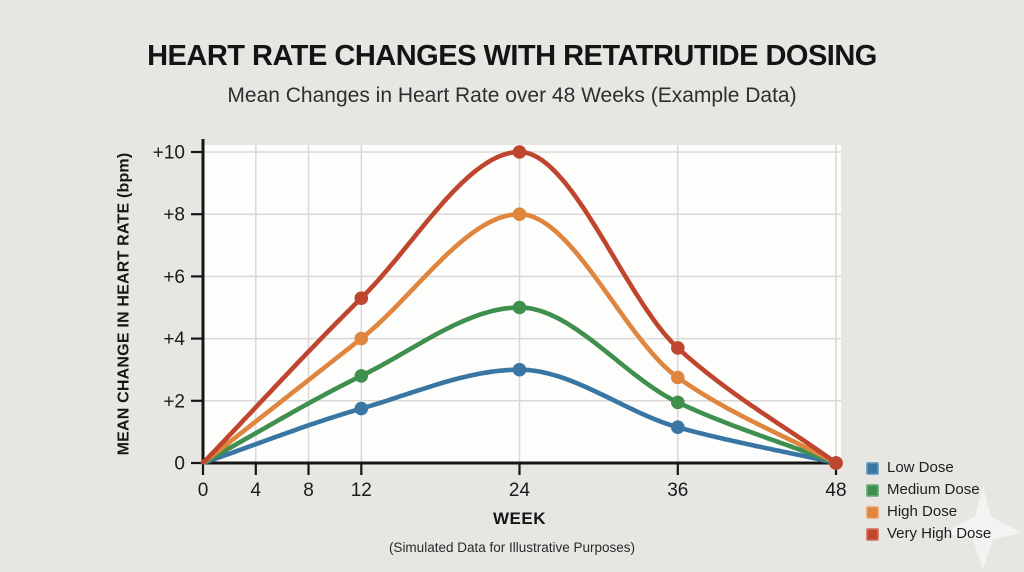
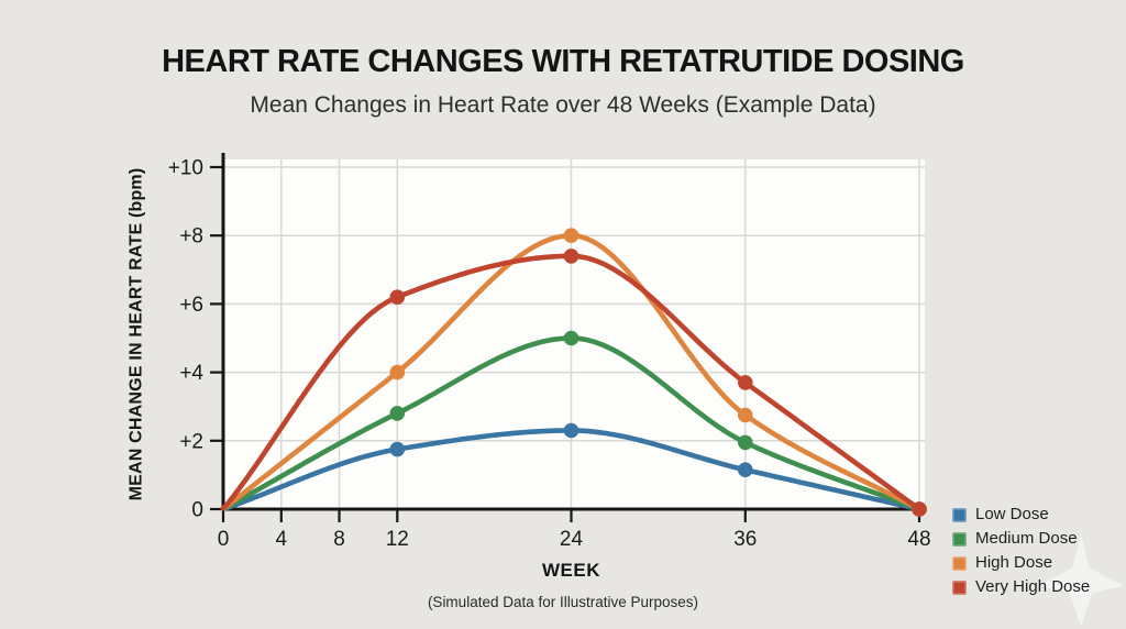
Very High Dose/12: 5.3 -> 6.2
Low Dose/24: 3.0 -> 2.3
Very High Dose/24: 10.0 -> 7.4
